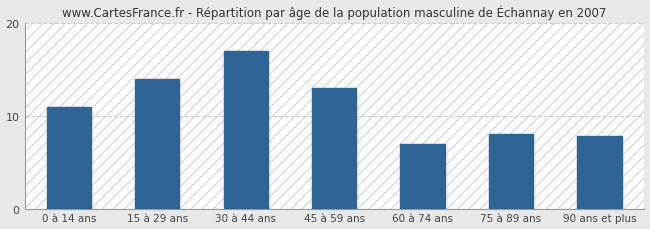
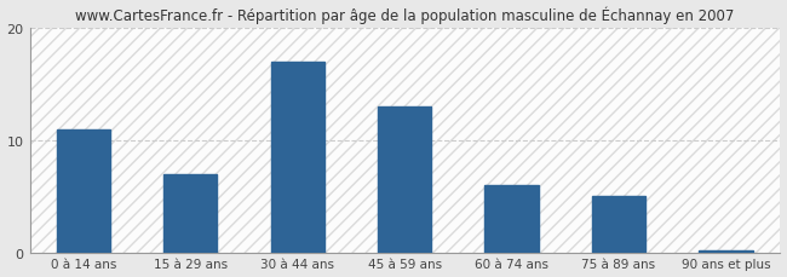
15 à 29 ans: 14.0 -> 7.0
60 à 74 ans: 7.0 -> 6.0
75 à 89 ans: 8.0 -> 5.0
90 ans et plus: 7.8 -> 0.2
